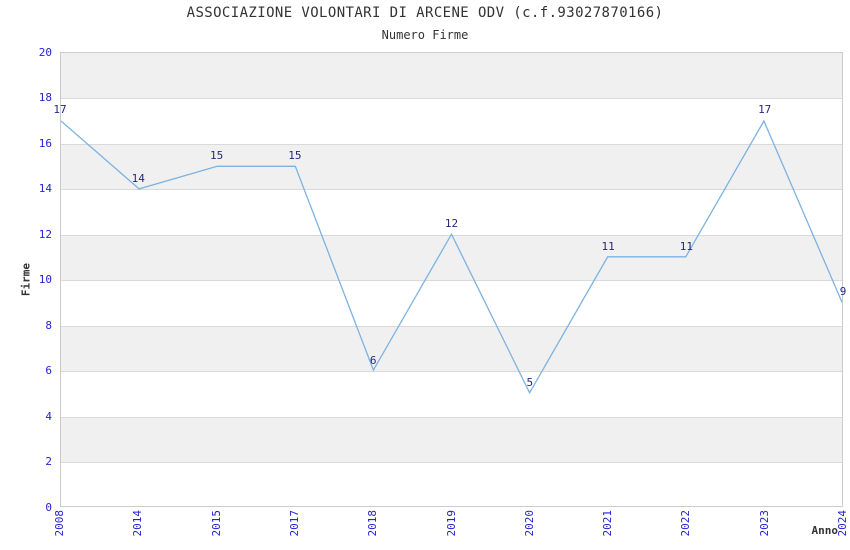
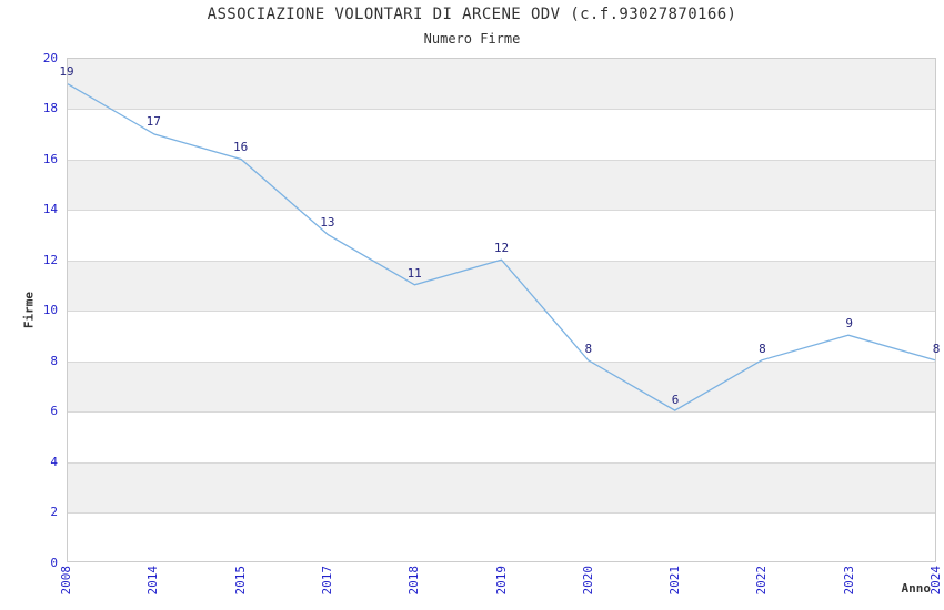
2008: 17 -> 19
2014: 14 -> 17
2015: 15 -> 16
2017: 15 -> 13
2018: 6 -> 11
2020: 5 -> 8
2021: 11 -> 6
2022: 11 -> 8
2023: 17 -> 9
2024: 9 -> 8
